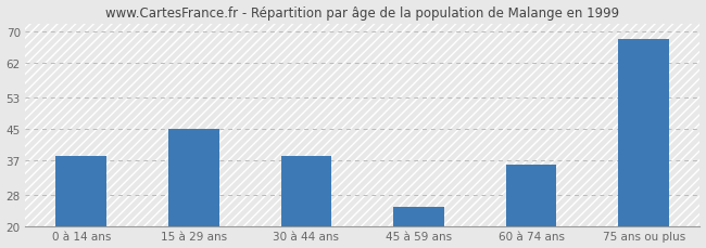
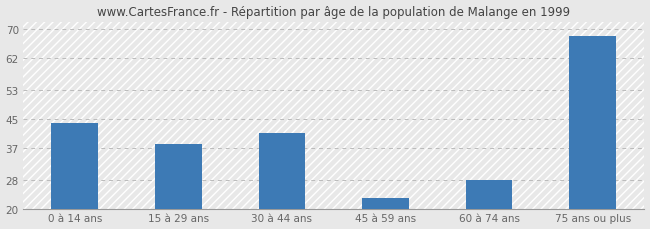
0 à 14 ans: 38 -> 44
15 à 29 ans: 45 -> 38
30 à 44 ans: 38 -> 41
45 à 59 ans: 25 -> 23
60 à 74 ans: 36 -> 28
